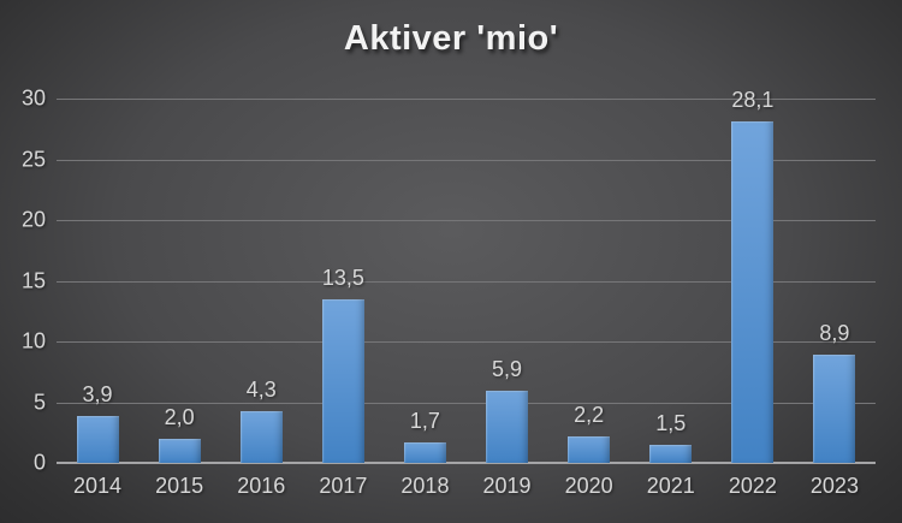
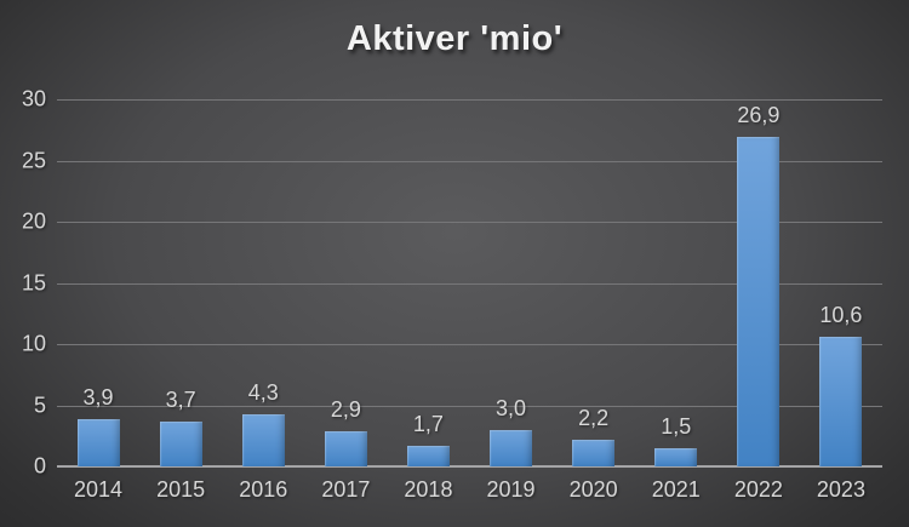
2015: 2,0 -> 3,7
2017: 13,5 -> 2,9
2019: 5,9 -> 3,0
2022: 28,1 -> 26,9
2023: 8,9 -> 10,6
